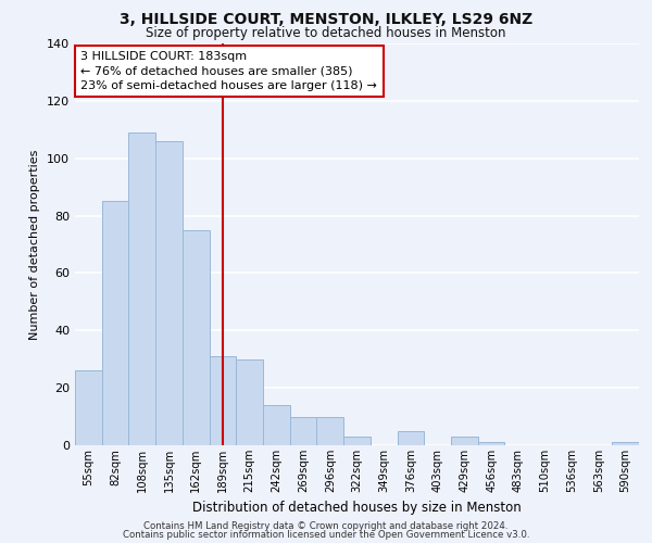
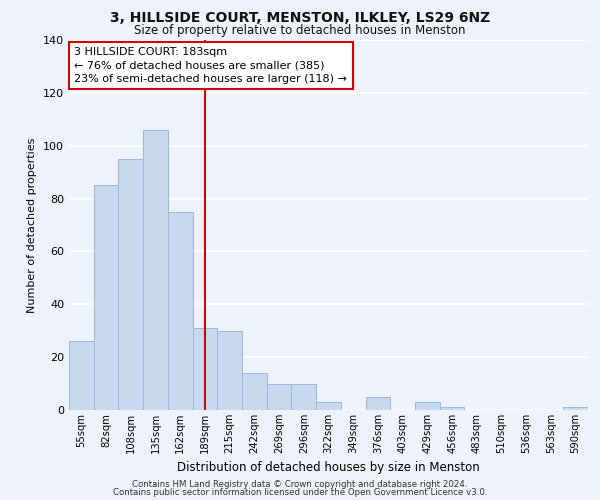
108sqm: 109 -> 95
